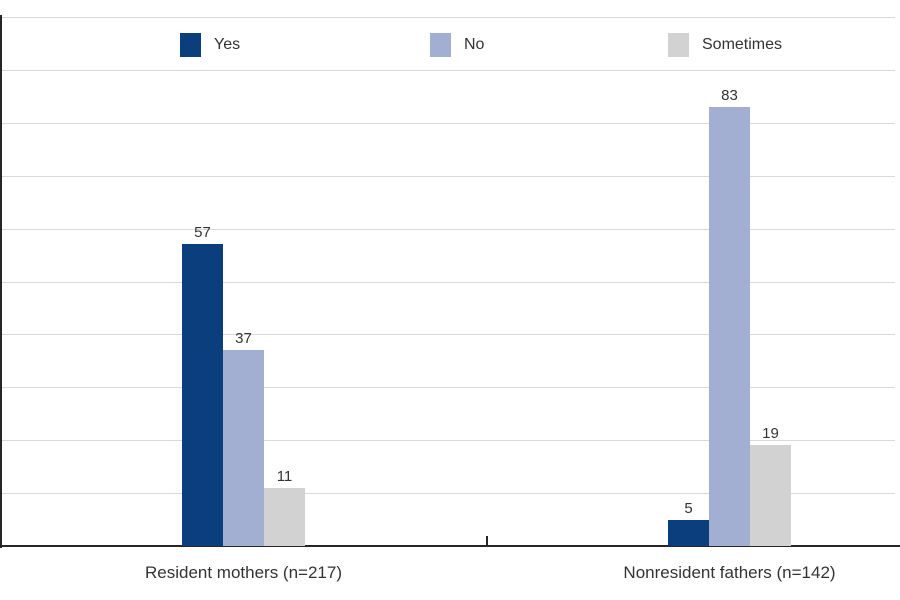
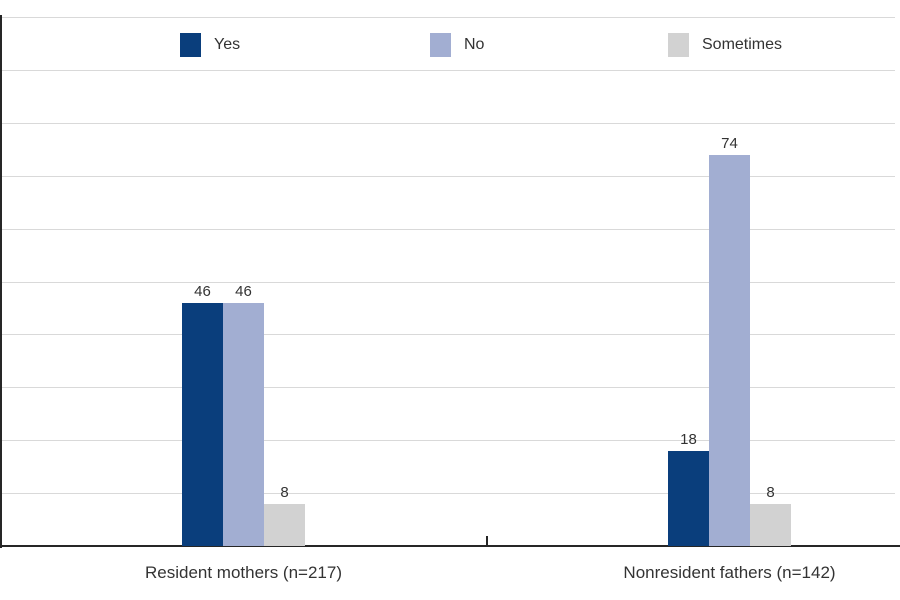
Yes/Resident mothers (n=217): 57 -> 46
No/Resident mothers (n=217): 37 -> 46
Sometimes/Resident mothers (n=217): 11 -> 8
Yes/Nonresident fathers (n=142): 5 -> 18
No/Nonresident fathers (n=142): 83 -> 74
Sometimes/Nonresident fathers (n=142): 19 -> 8
